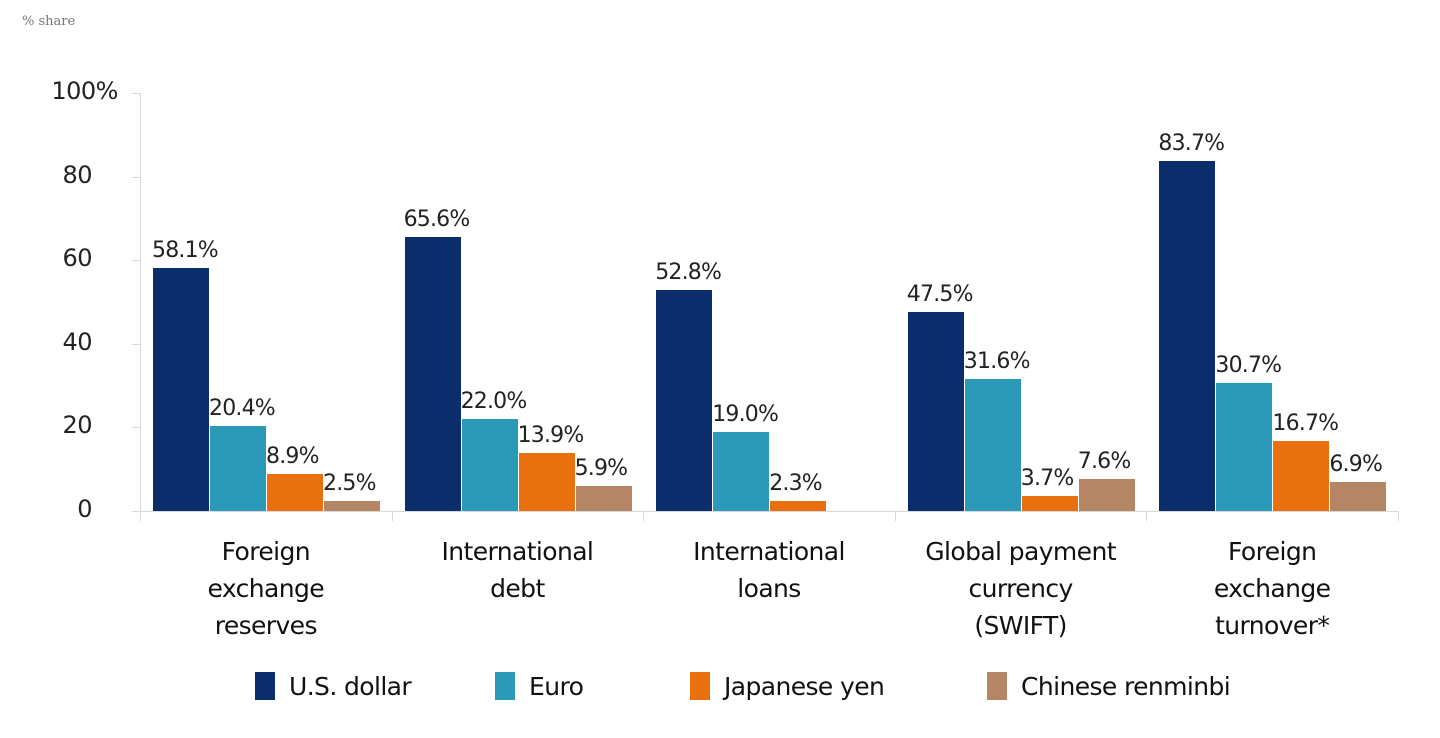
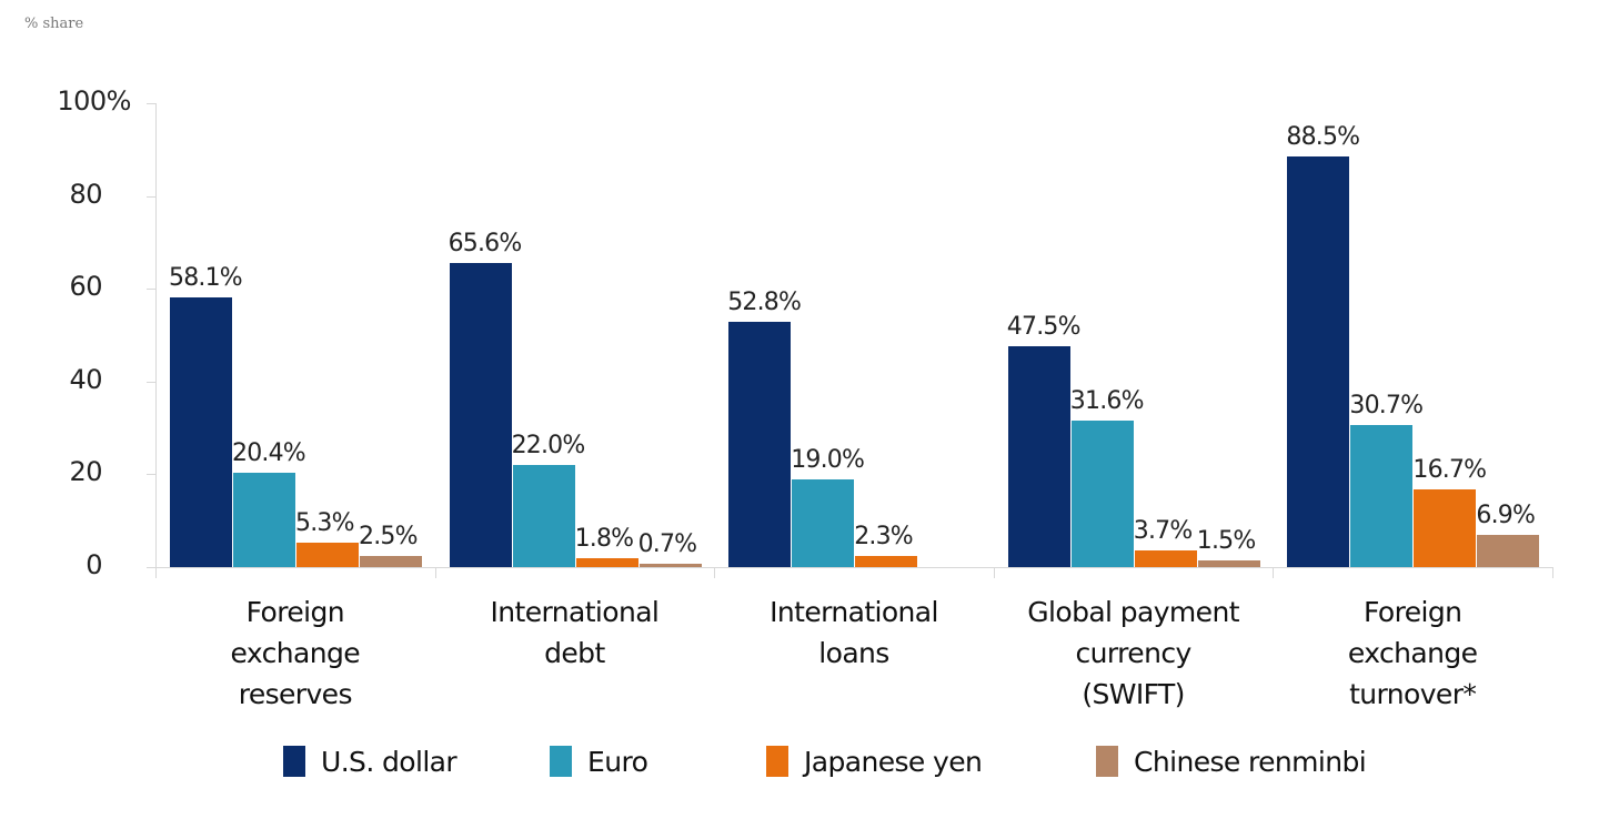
Japanese yen/Foreign exchange reserves: 8.9% -> 5.3%
Japanese yen/International debt: 13.9% -> 1.8%
Chinese renminbi/International debt: 5.9% -> 0.7%
Chinese renminbi/Global payment currency (SWIFT): 7.6% -> 1.5%
U.S. dollar/Foreign exchange turnover*: 83.7% -> 88.5%
